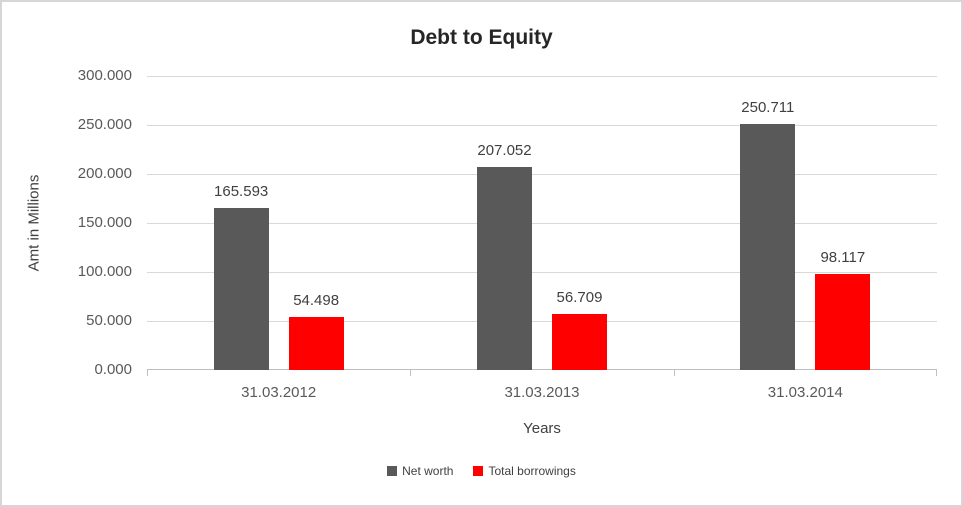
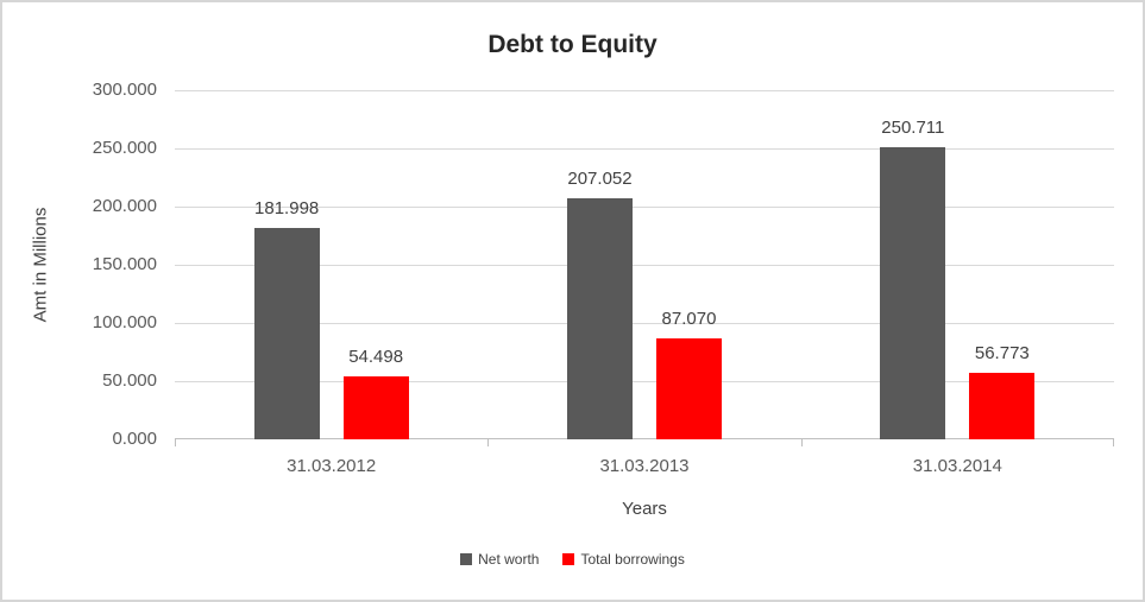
Net worth/31.03.2012: 165.593 -> 181.998
Total borrowings/31.03.2013: 56.709 -> 87.070
Total borrowings/31.03.2014: 98.117 -> 56.773
